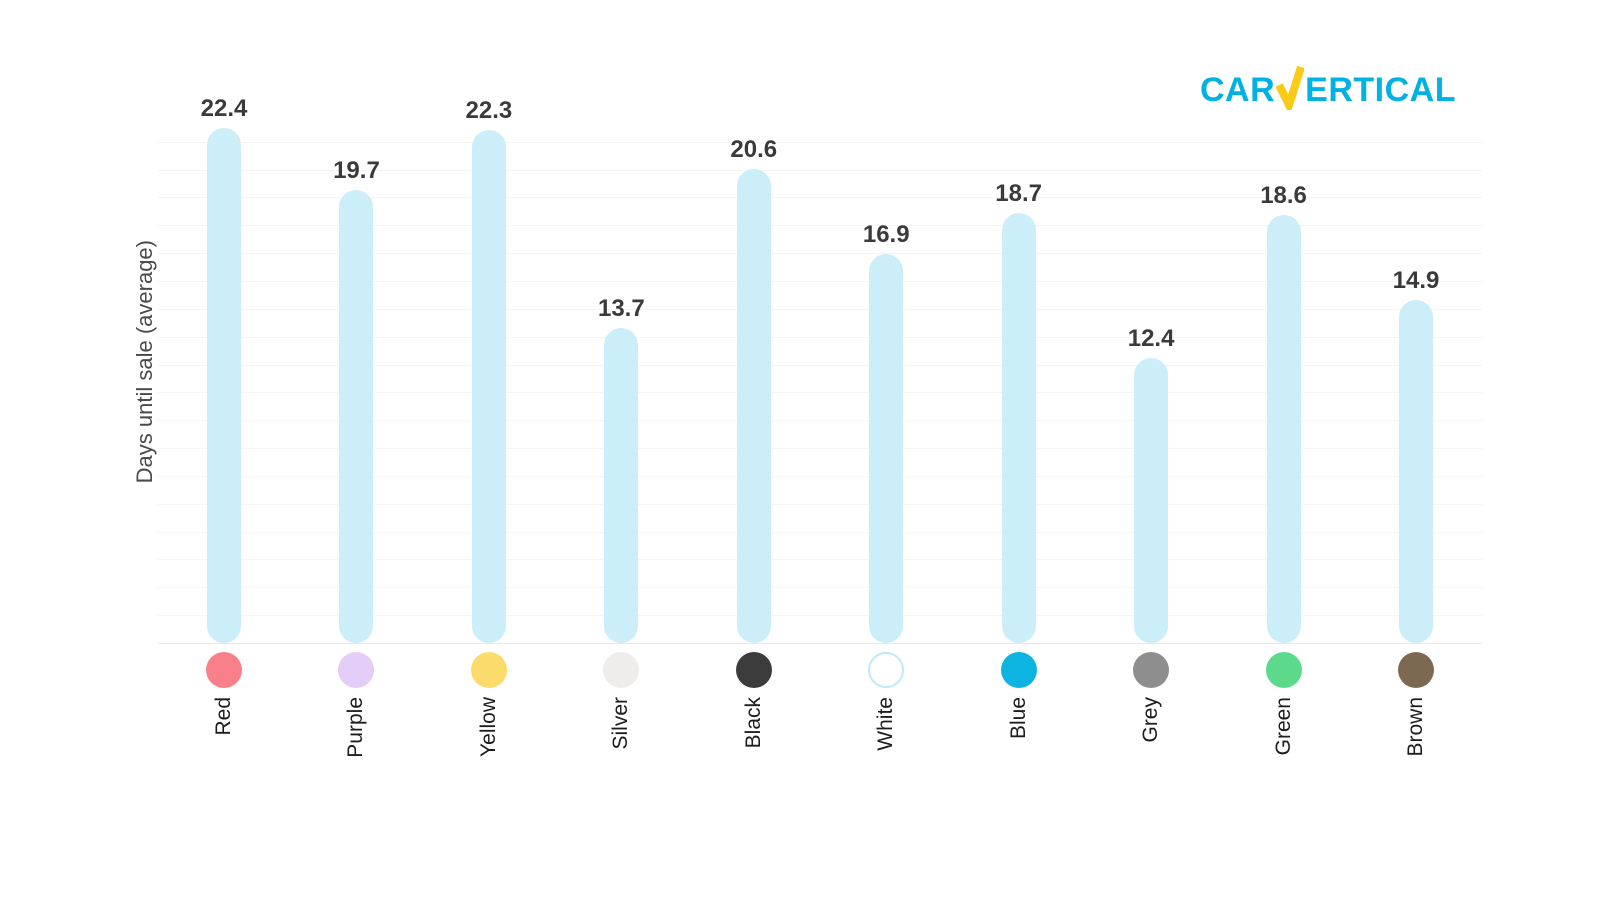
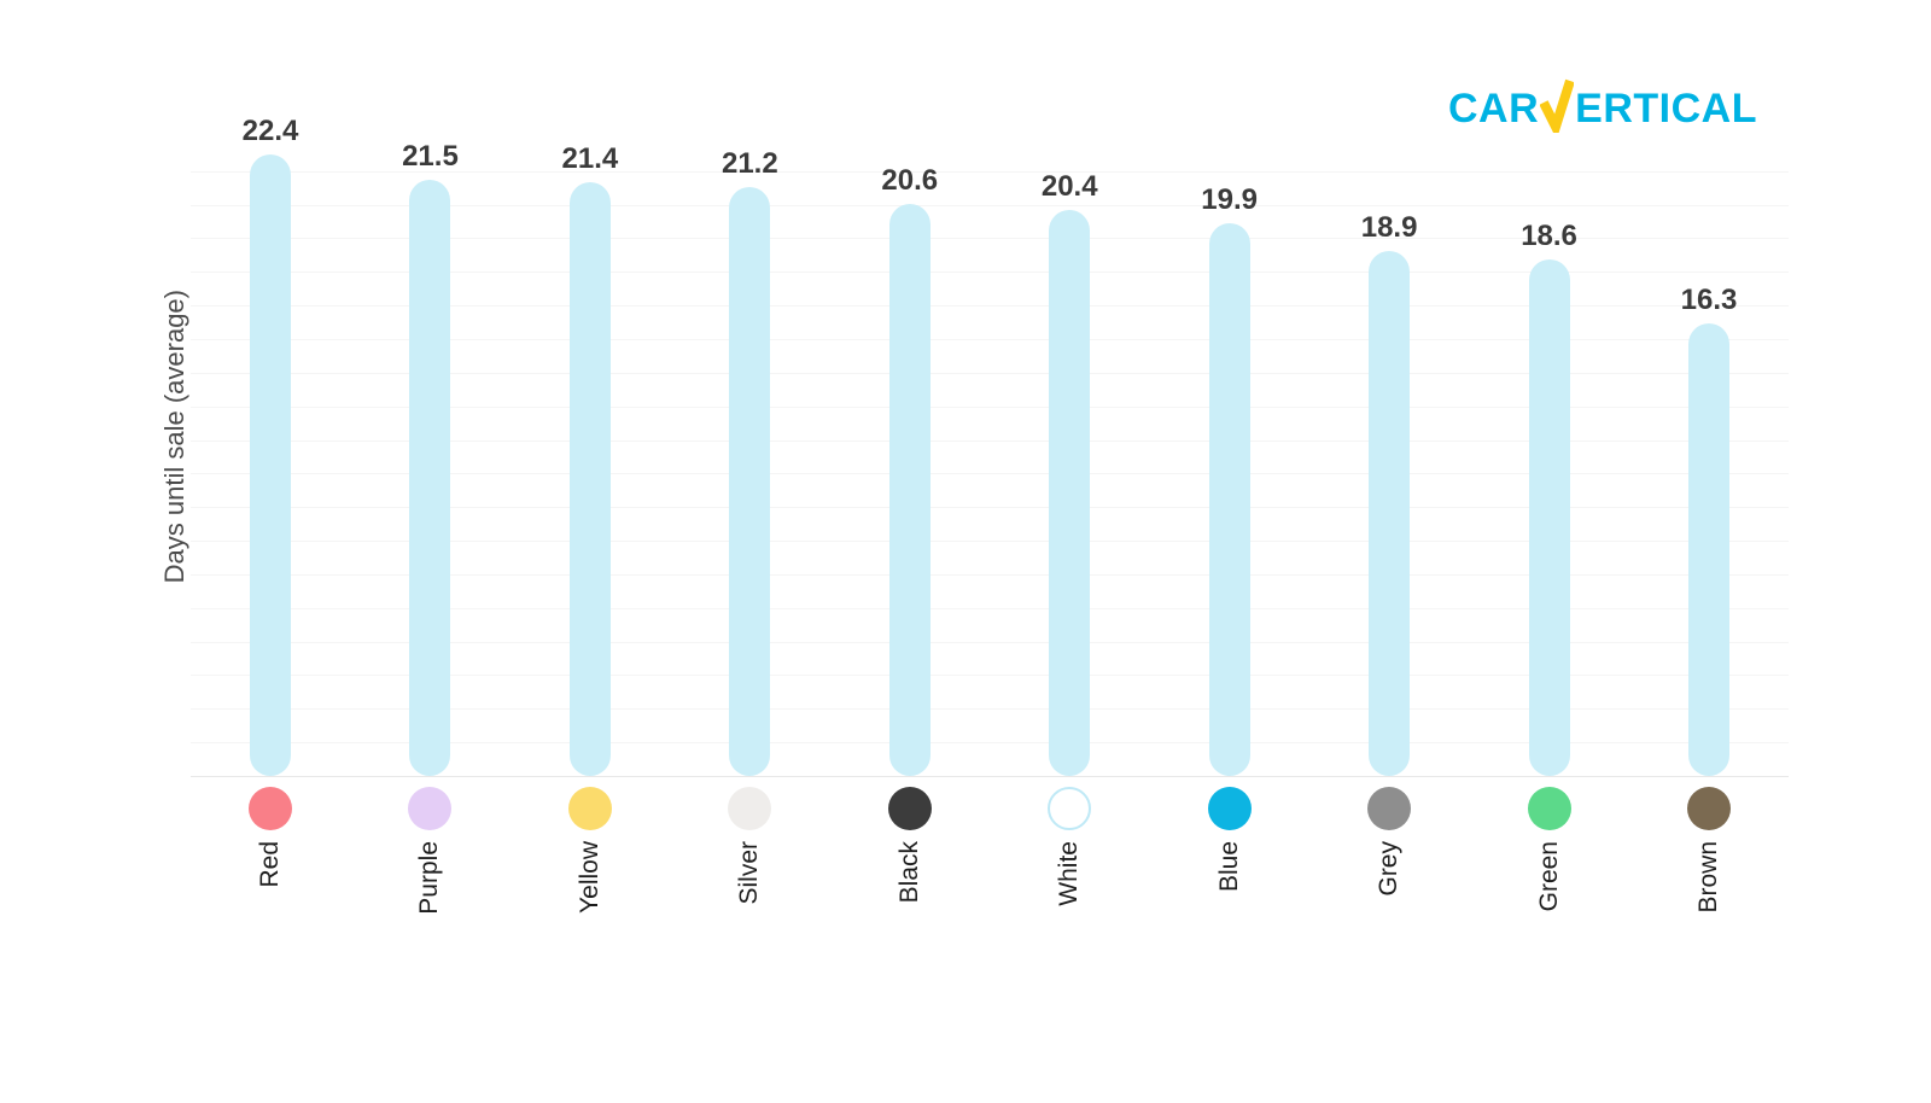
Purple: 19.7 -> 21.5
Yellow: 22.3 -> 21.4
Silver: 13.7 -> 21.2
White: 16.9 -> 20.4
Blue: 18.7 -> 19.9
Grey: 12.4 -> 18.9
Brown: 14.9 -> 16.3
